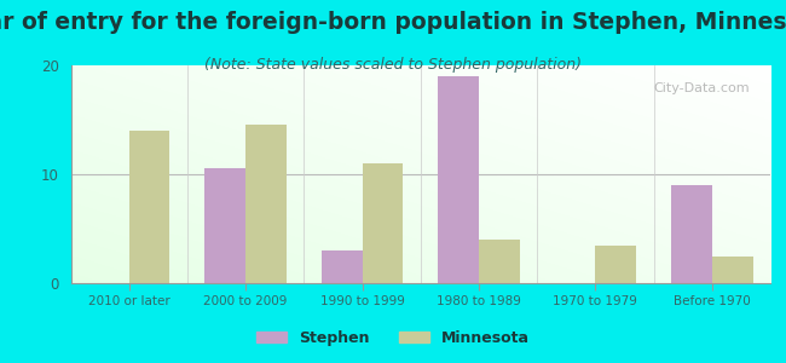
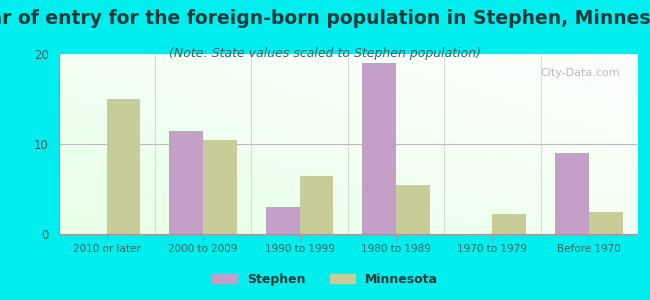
Minnesota/2010 or later: 14.0 -> 15.0
Stephen/2000 to 2009: 10.6 -> 11.5
Minnesota/2000 to 2009: 14.6 -> 10.5
Minnesota/1990 to 1999: 11.0 -> 6.5
Minnesota/1980 to 1989: 4.0 -> 5.5
Minnesota/1970 to 1979: 3.4 -> 2.2
